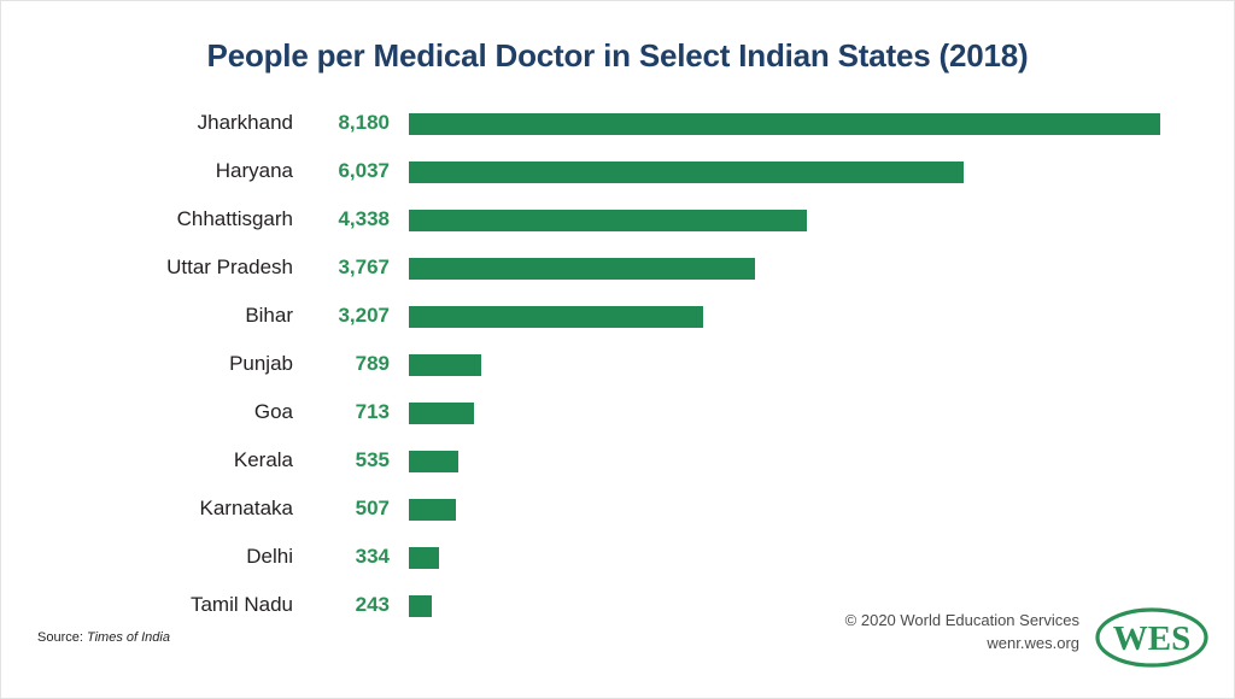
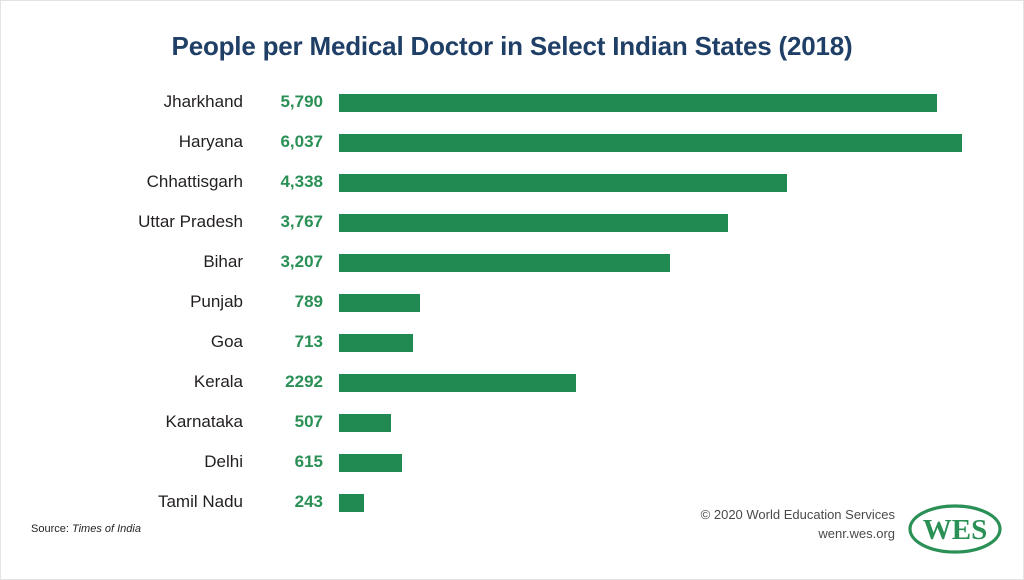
Jharkhand: 8,180 -> 5,790
Kerala: 535 -> 2292
Delhi: 334 -> 615
